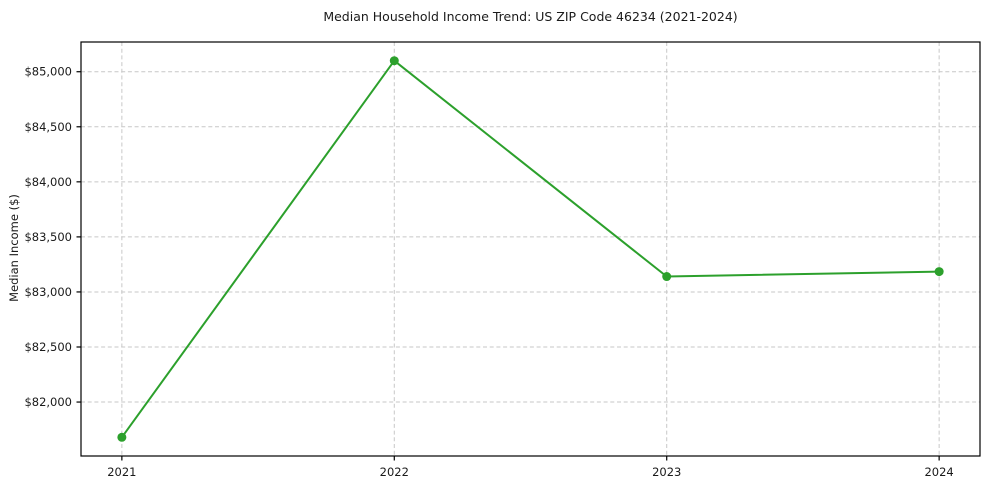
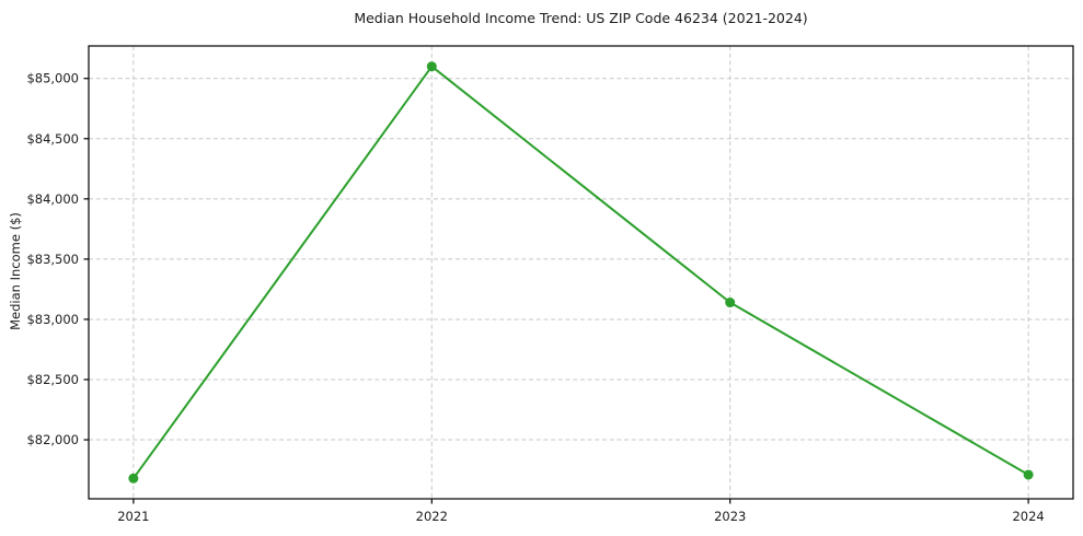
2024: $83180 -> $81710
